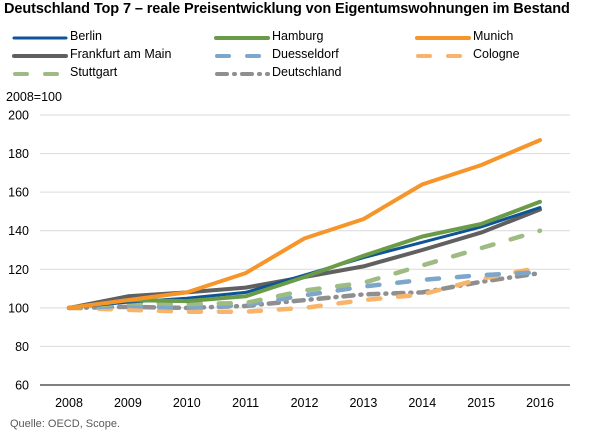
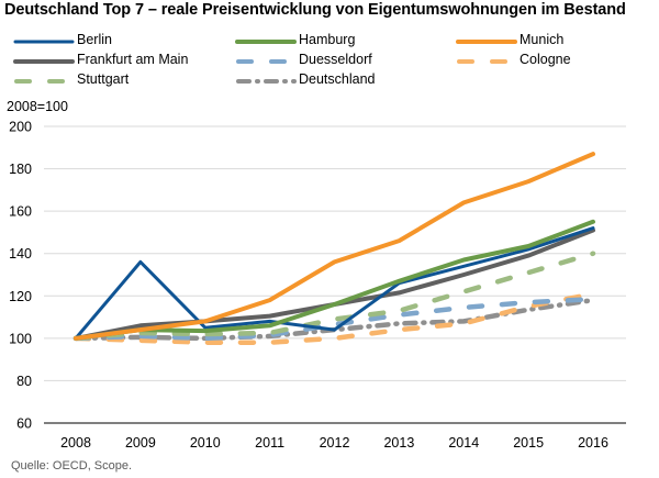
Berlin/2009: 103 -> 136
Berlin/2012: 117 -> 104
